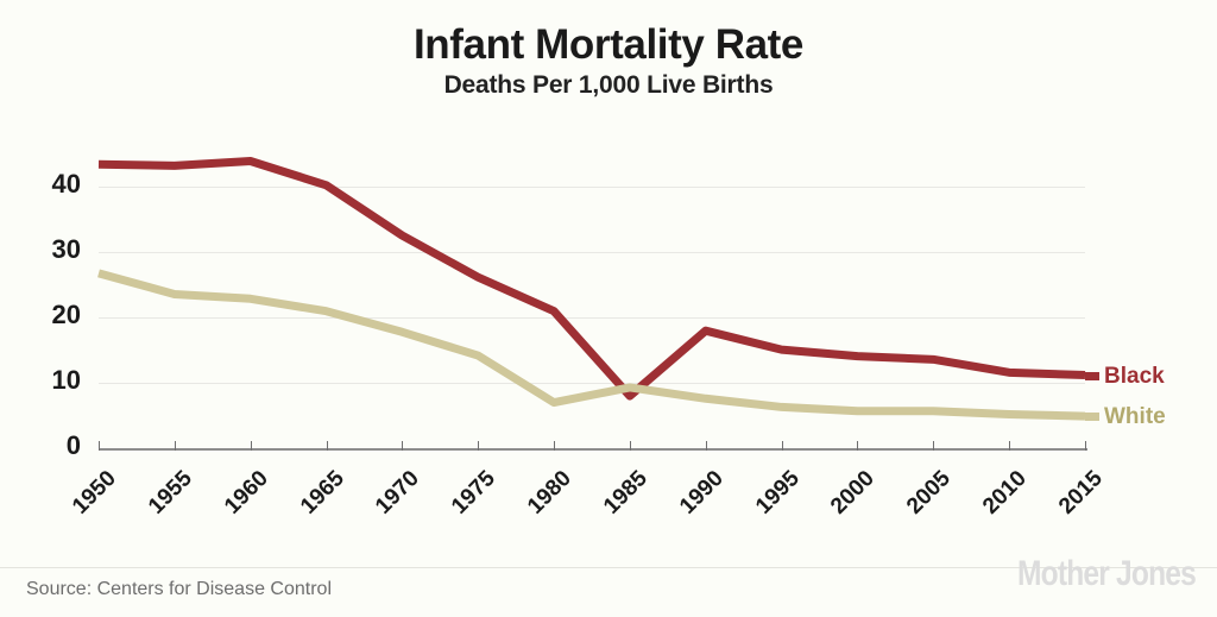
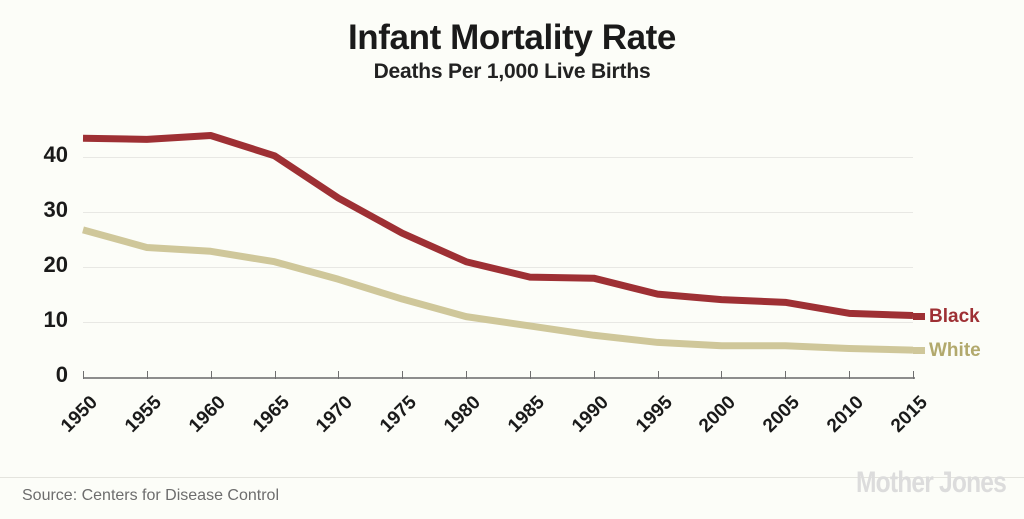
White/1980: 7 -> 11
Black/1985: 8 -> 18
